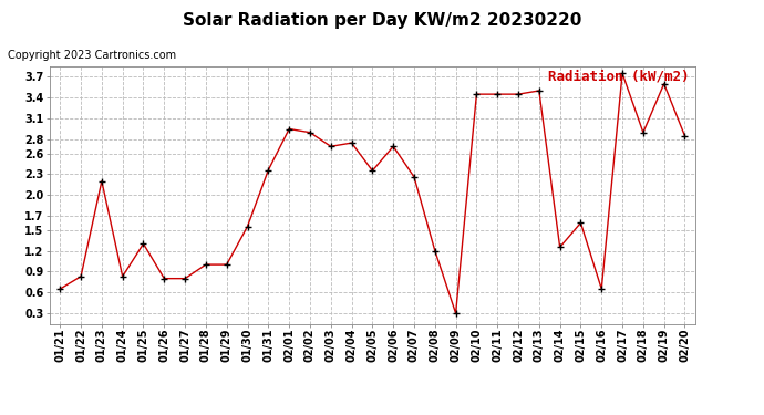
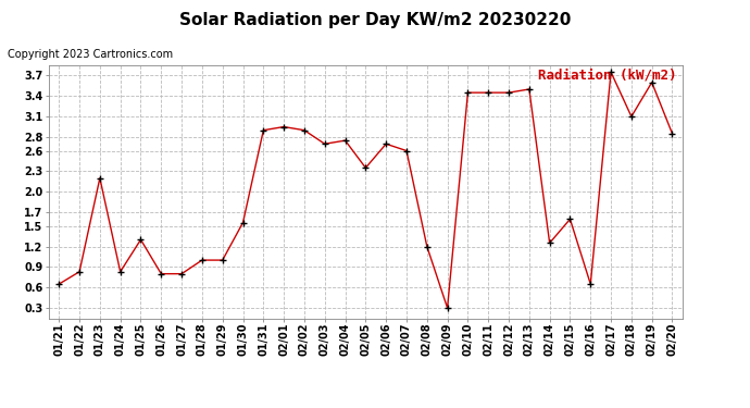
01/31: 2.36 -> 2.90
02/07: 2.26 -> 2.60
02/18: 2.90 -> 3.10
